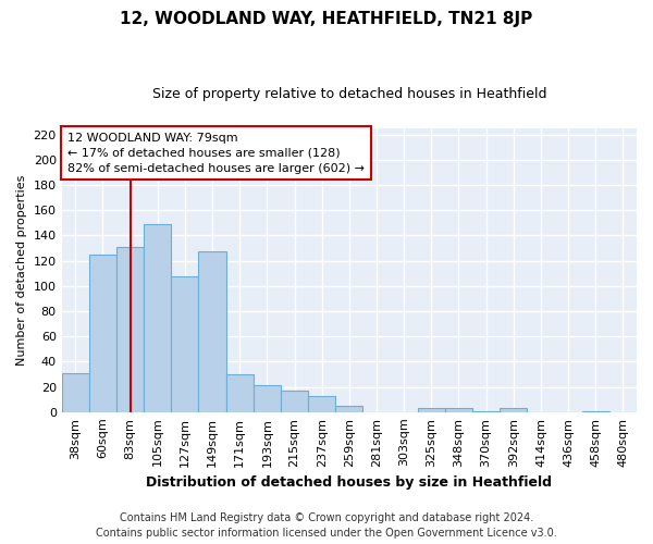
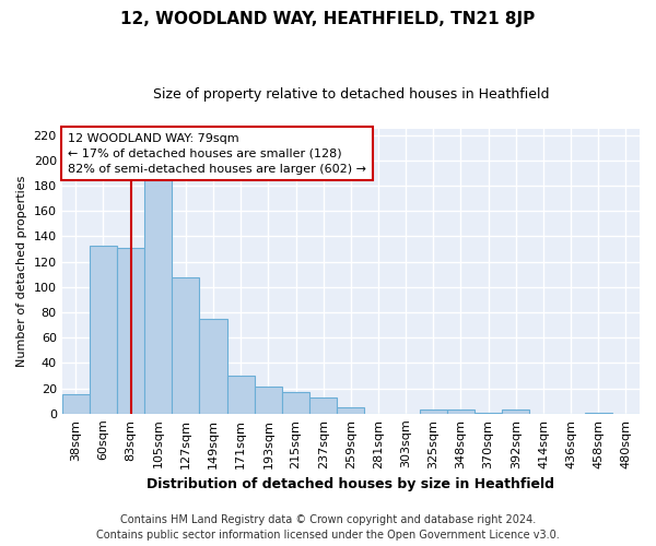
38sqm: 31 -> 15
60sqm: 125 -> 133
105sqm: 149 -> 184
149sqm: 127 -> 75
